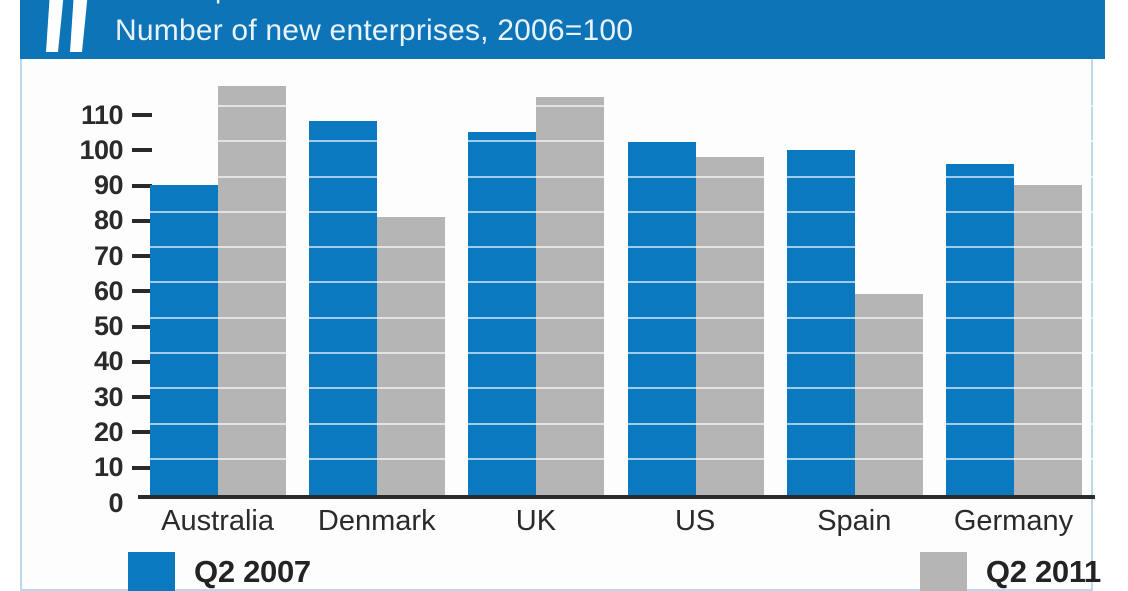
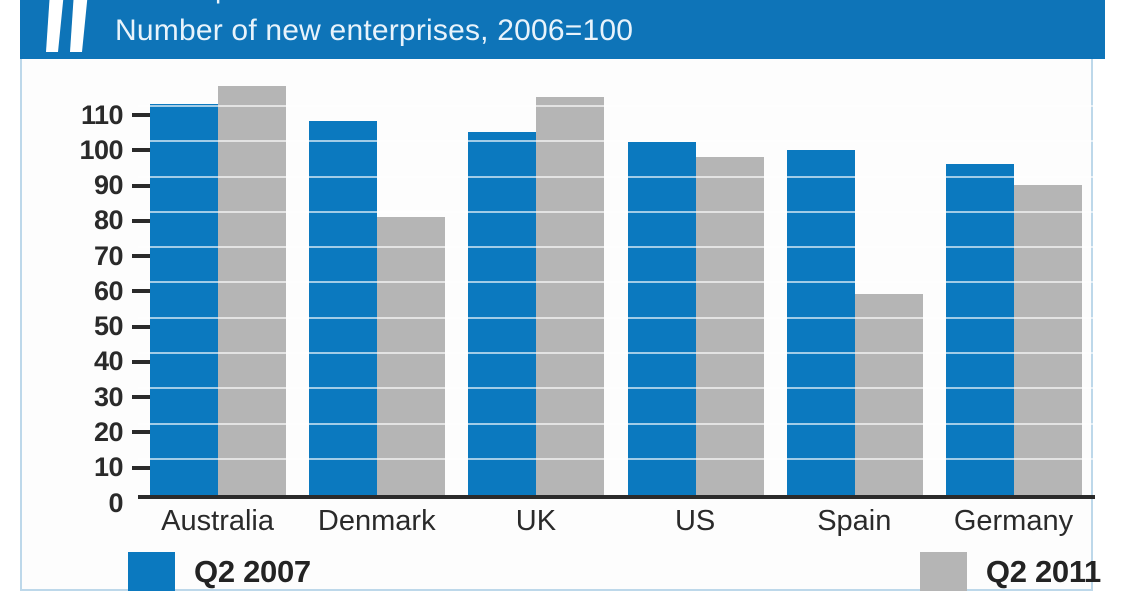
Q2 2007/Australia: 88 -> 111
